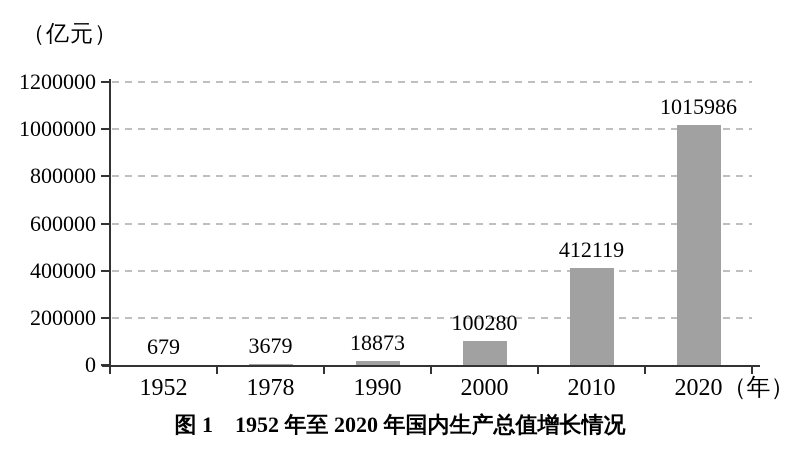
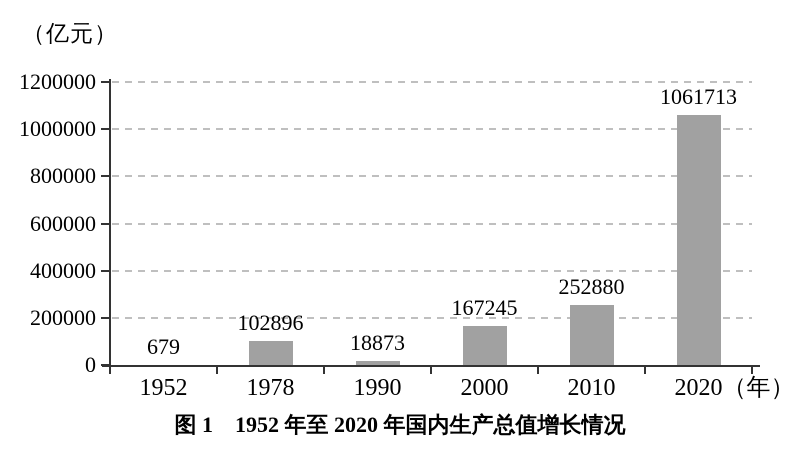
1978: 3679 -> 102896
2000: 100280 -> 167245
2010: 412119 -> 252880
2020: 1015986 -> 1061713
